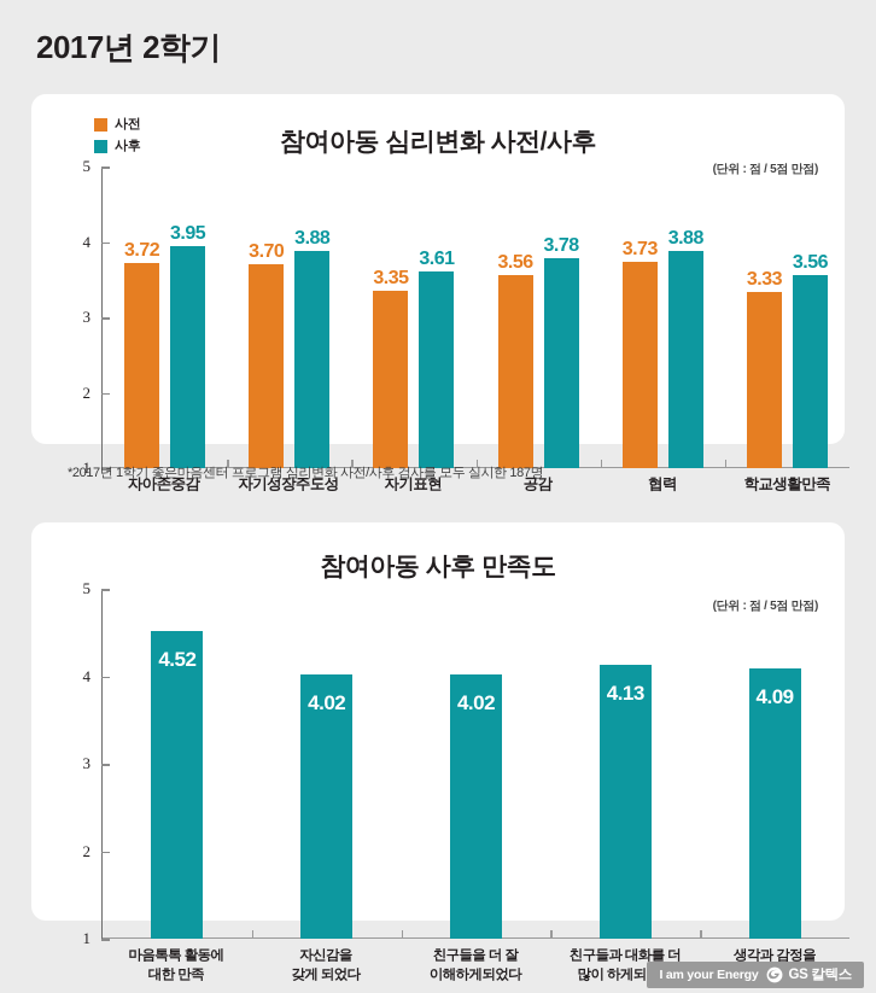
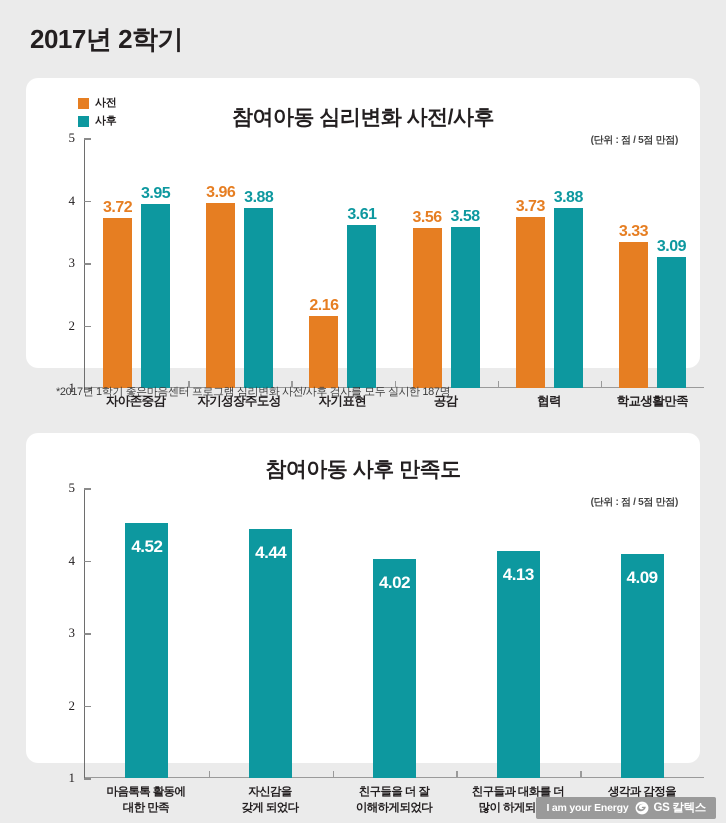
참여아동 심리변화 사전/사후/사전/자기성장주도성: 3.70 -> 3.96
참여아동 심리변화 사전/사후/사전/자기표현: 3.35 -> 2.16
참여아동 심리변화 사전/사후/사후/공감: 3.78 -> 3.58
참여아동 심리변화 사전/사후/사후/학교생활만족: 3.56 -> 3.09
참여아동 사후 만족도/자신감을 갖게 되었다: 4.02 -> 4.44
